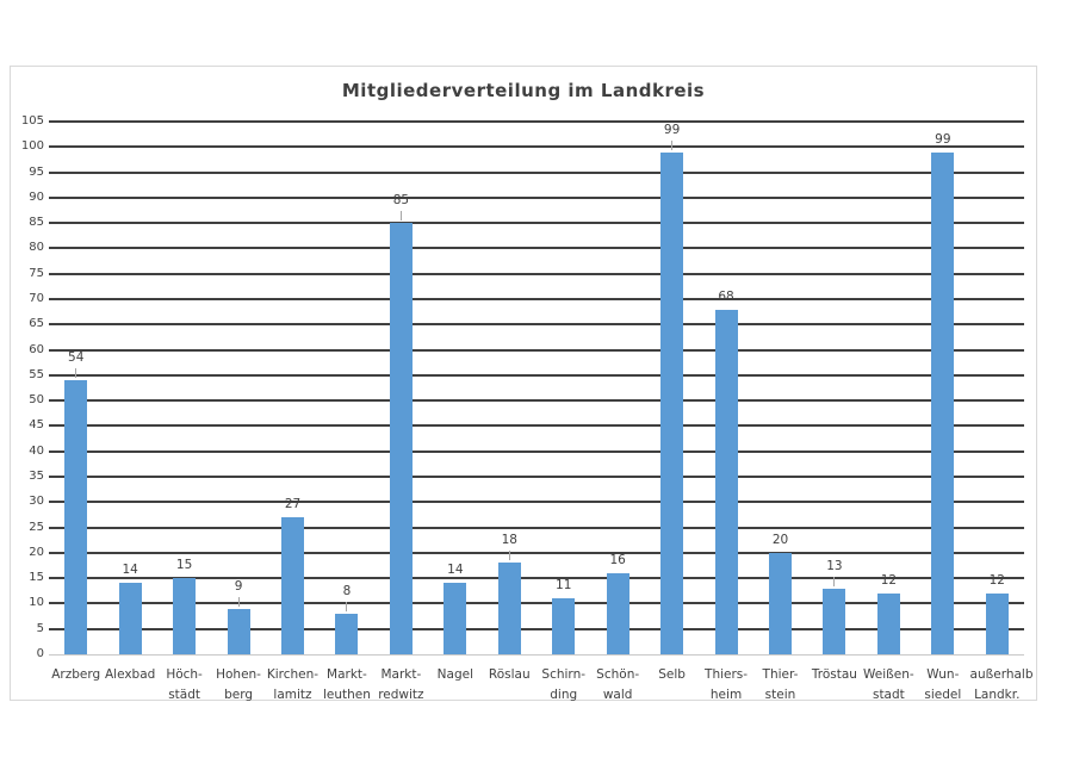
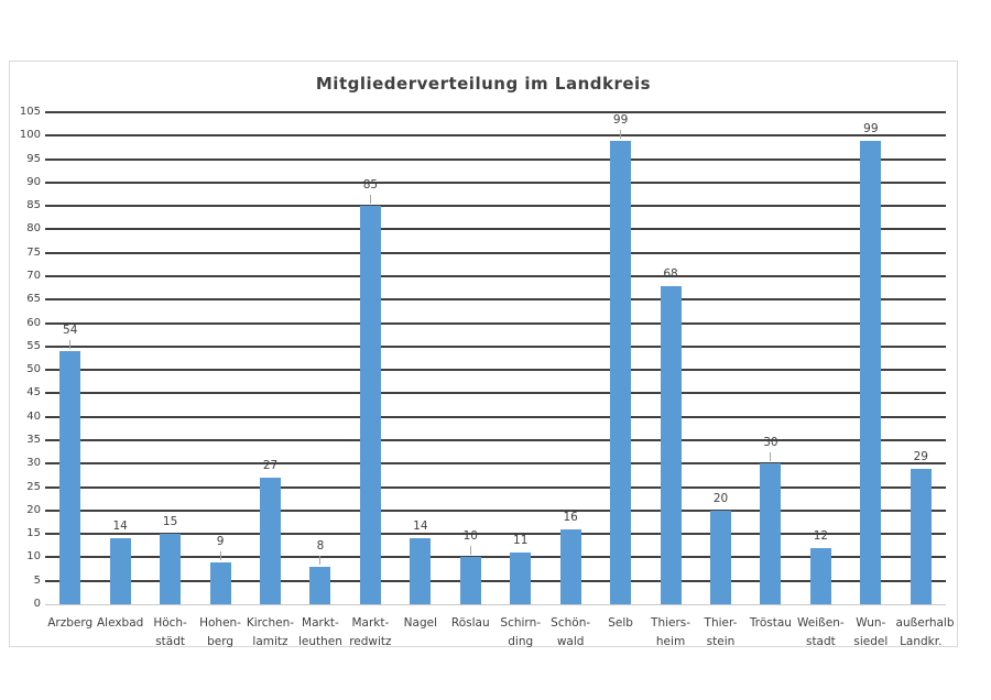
Röslau: 18 -> 10
Tröstau: 13 -> 30
außerhalb Landkr.: 12 -> 29
